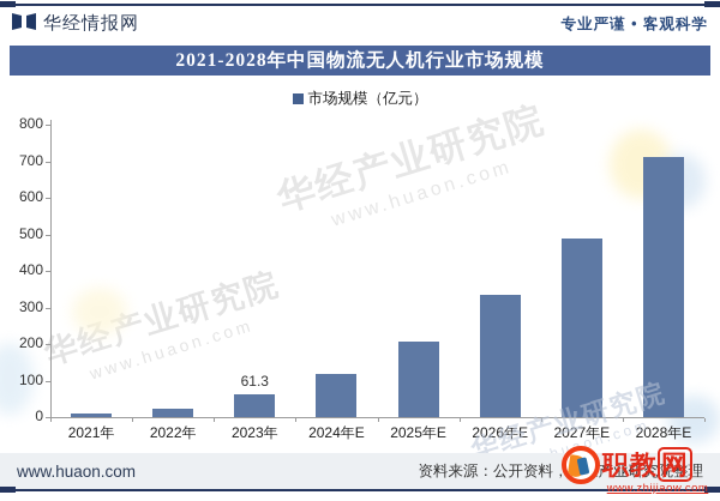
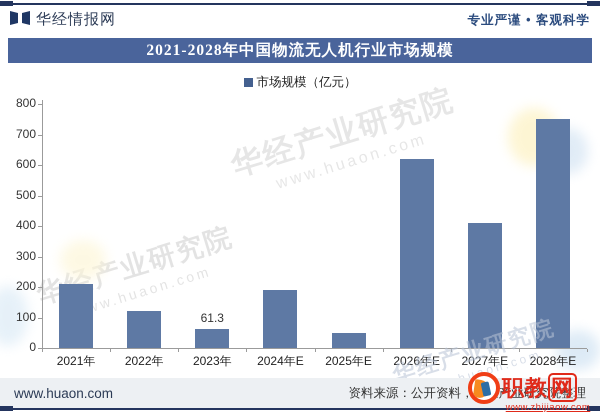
2021年: 10 -> 210
2022年: 20 -> 120
2024年E: 120 -> 190
2025年E: 200 -> 50
2026年E: 340 -> 620
2027年E: 490 -> 410
2028年E: 710 -> 750
